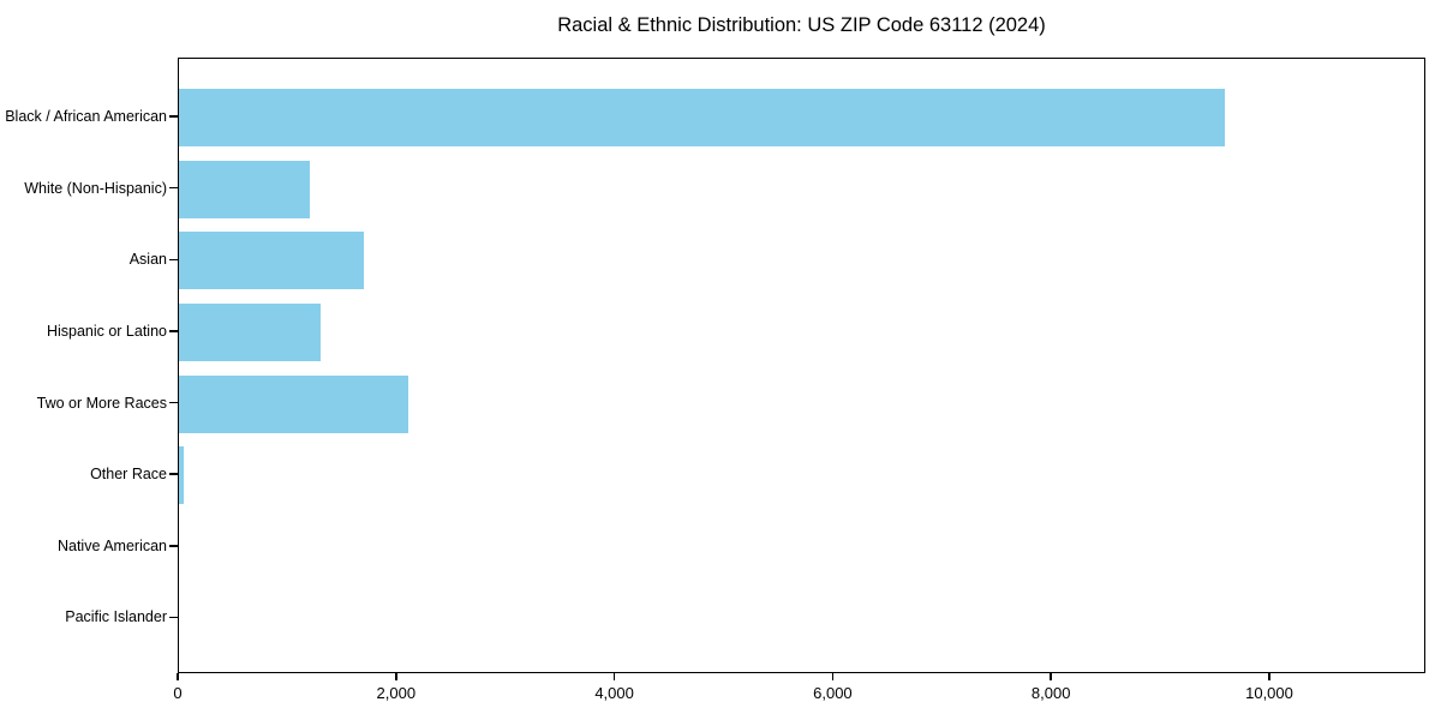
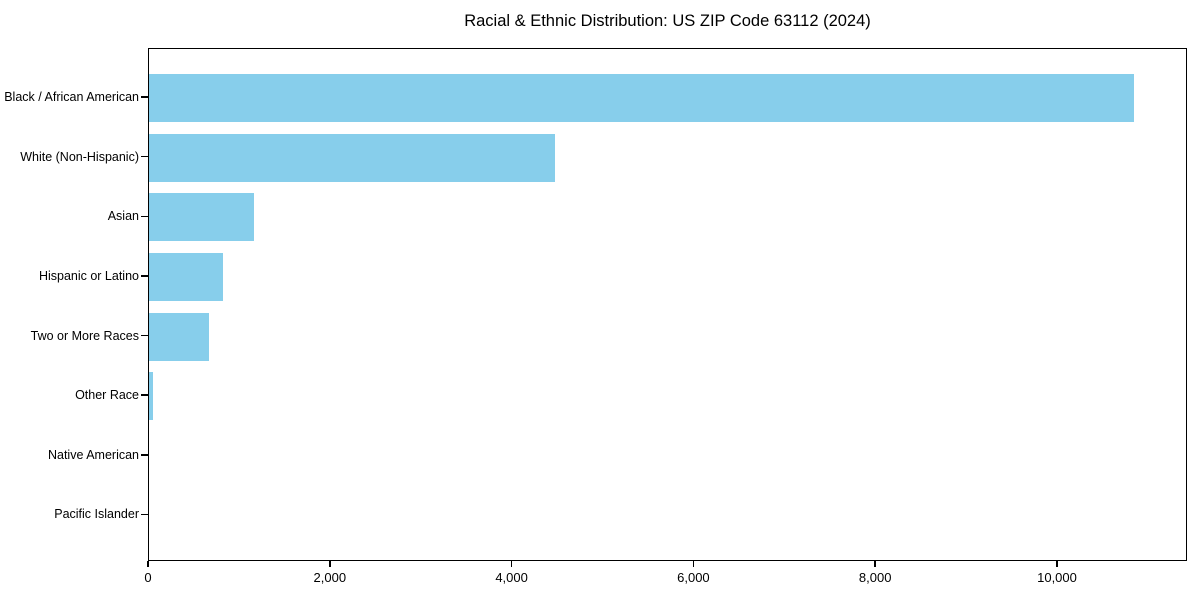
Black / African American: 9600 -> 10900
White (Non-Hispanic): 1200 -> 4500
Asian: 1700 -> 1200
Hispanic or Latino: 1300 -> 800
Two or More Races: 2100 -> 700
